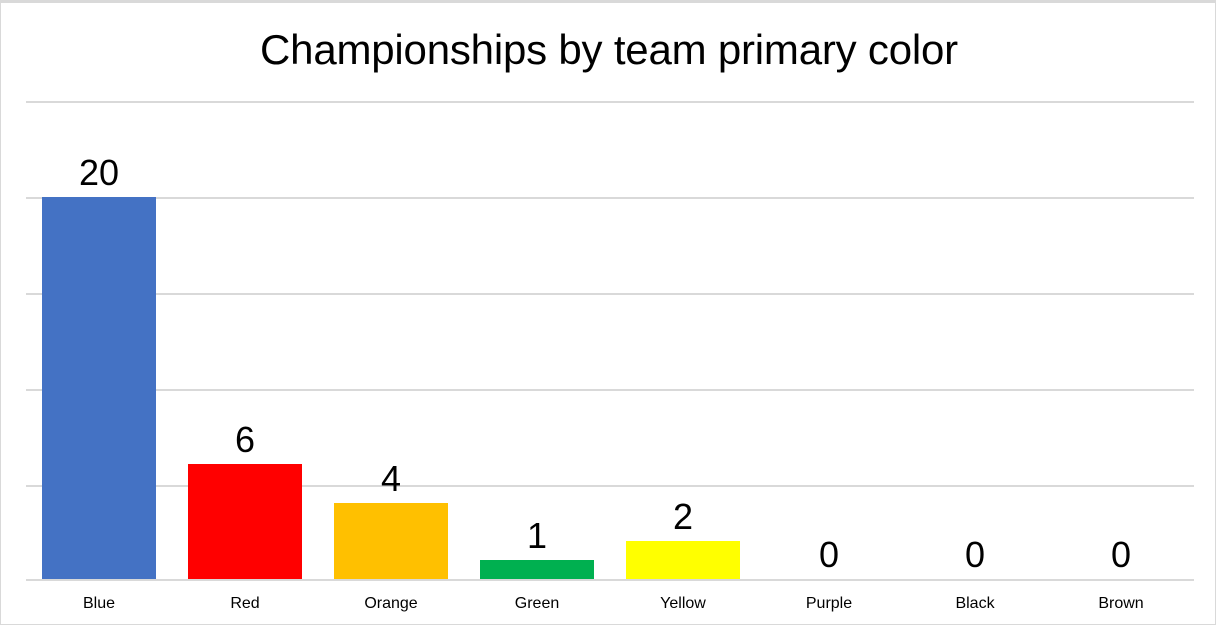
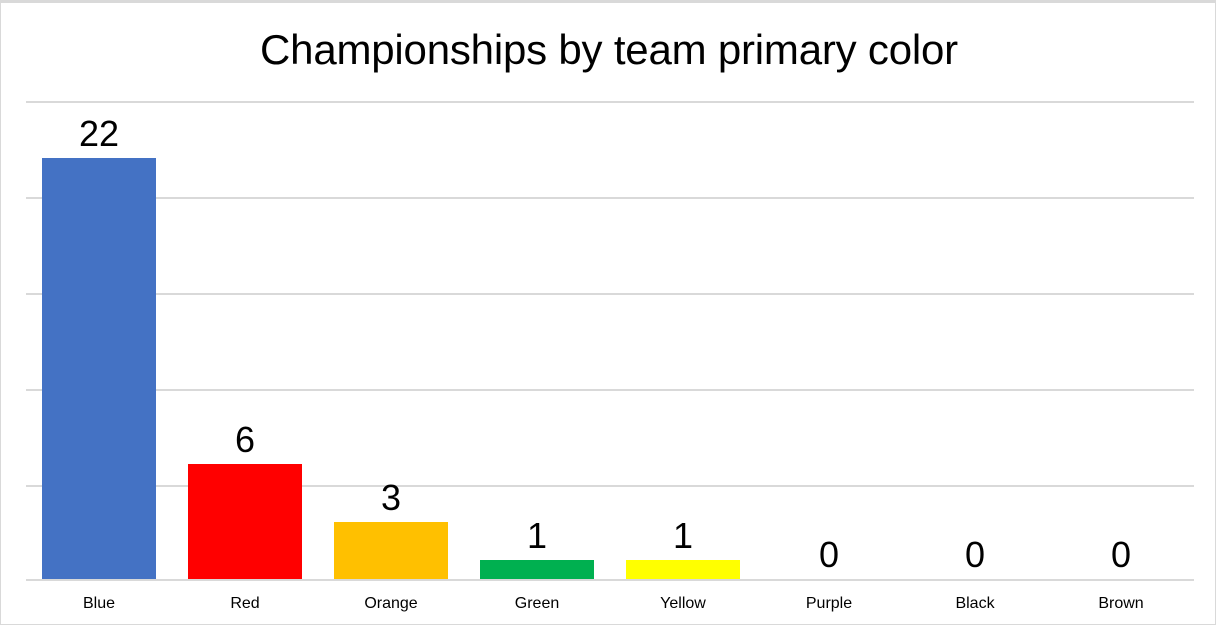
Blue: 20 -> 22
Orange: 4 -> 3
Yellow: 2 -> 1
